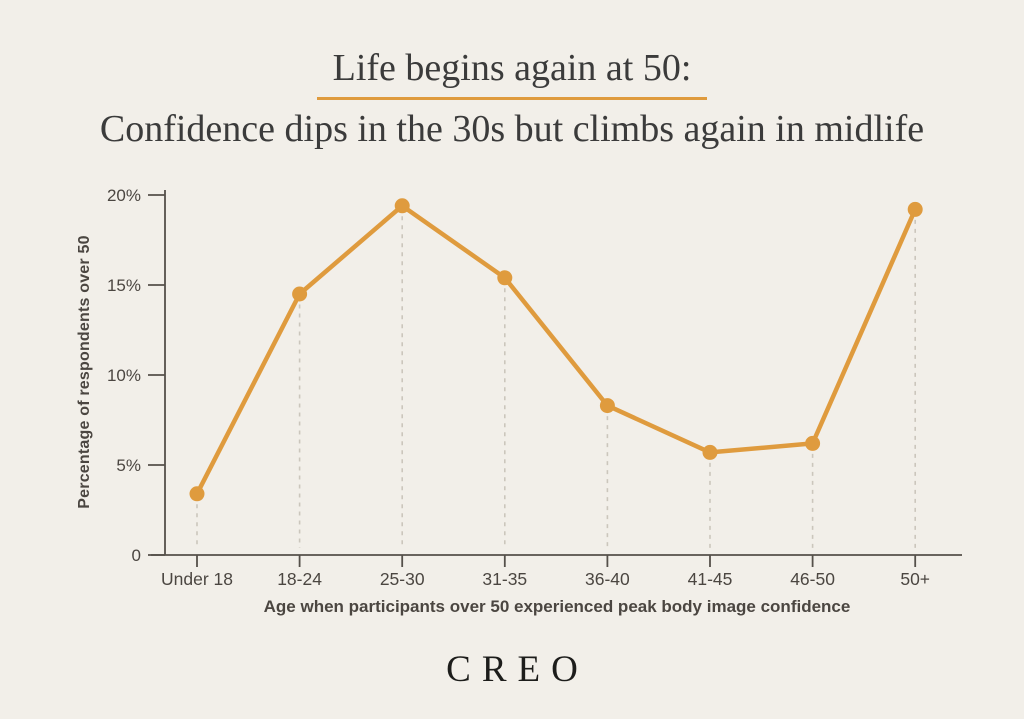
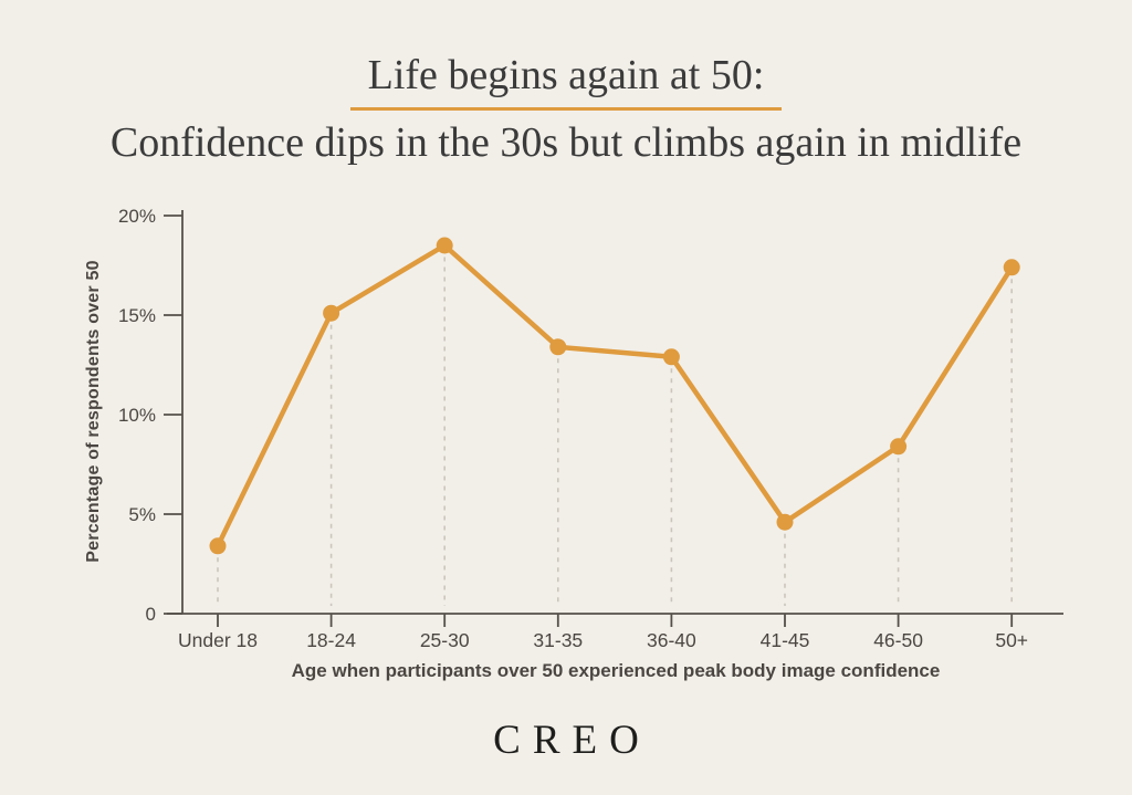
18-24: 14.5% -> 15.1%
25-30: 19.4% -> 18.5%
31-35: 15.4% -> 13.4%
36-40: 8.3% -> 12.9%
41-45: 5.7% -> 4.6%
46-50: 6.2% -> 8.4%
50+: 19.2% -> 17.4%
